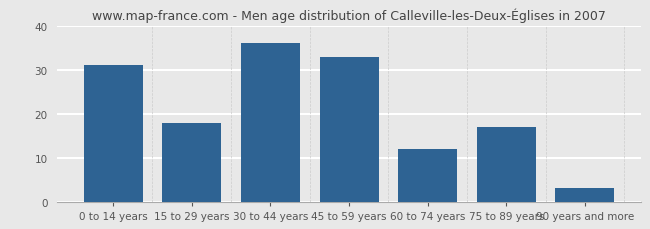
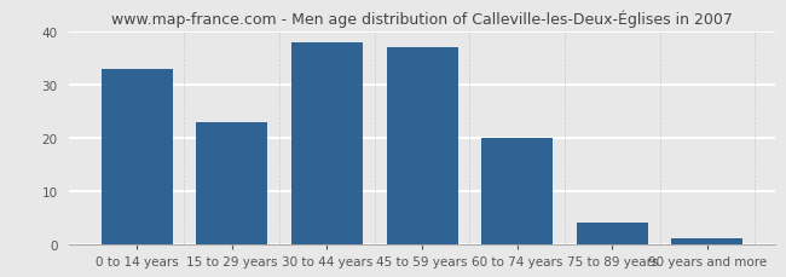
0 to 14 years: 31 -> 33
15 to 29 years: 18 -> 23
30 to 44 years: 36 -> 38
45 to 59 years: 33 -> 37
60 to 74 years: 12 -> 20
75 to 89 years: 17 -> 4
90 years and more: 3 -> 1
